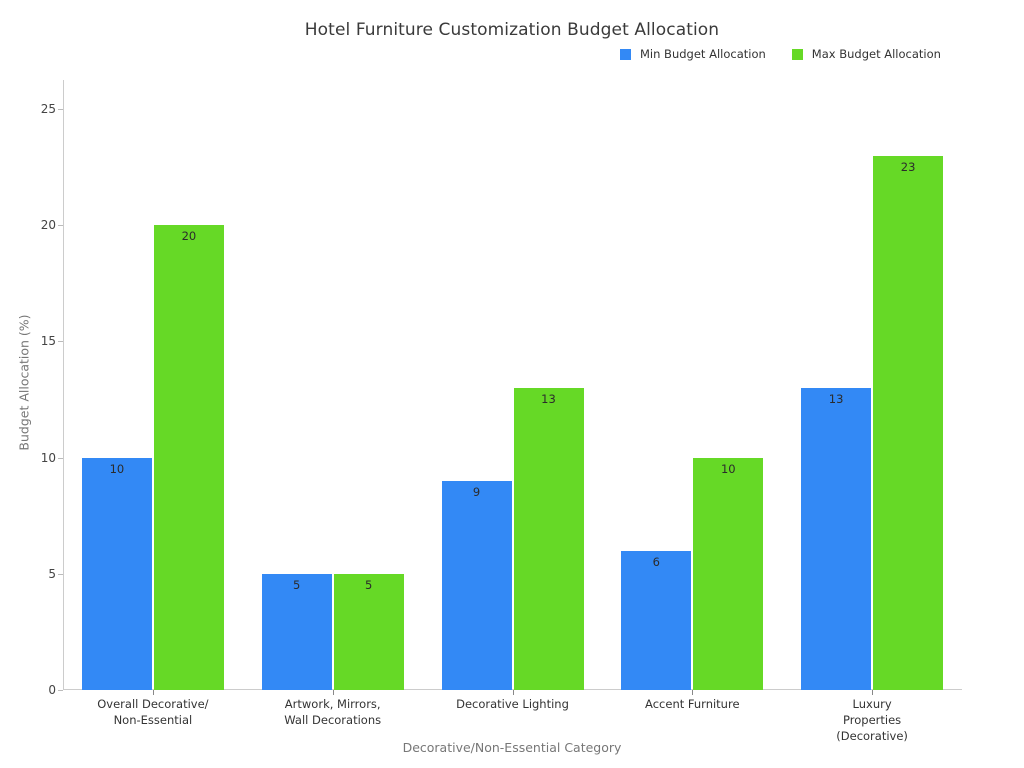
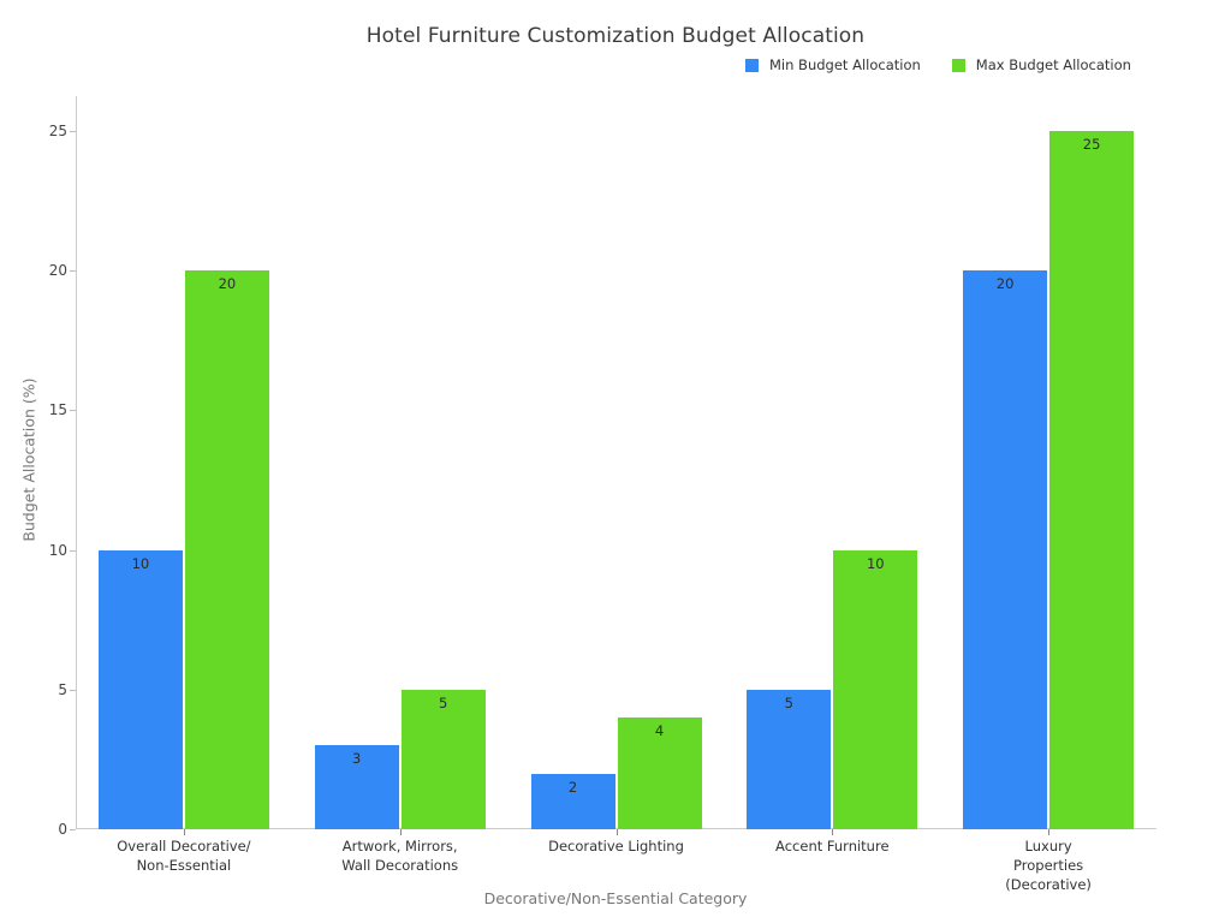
Min Budget Allocation/Artwork, Mirrors, Wall Decorations: 5 -> 3
Min Budget Allocation/Decorative Lighting: 9 -> 2
Max Budget Allocation/Decorative Lighting: 13 -> 4
Min Budget Allocation/Accent Furniture: 6 -> 5
Min Budget Allocation/Luxury Properties (Decorative): 13 -> 20
Max Budget Allocation/Luxury Properties (Decorative): 23 -> 25
